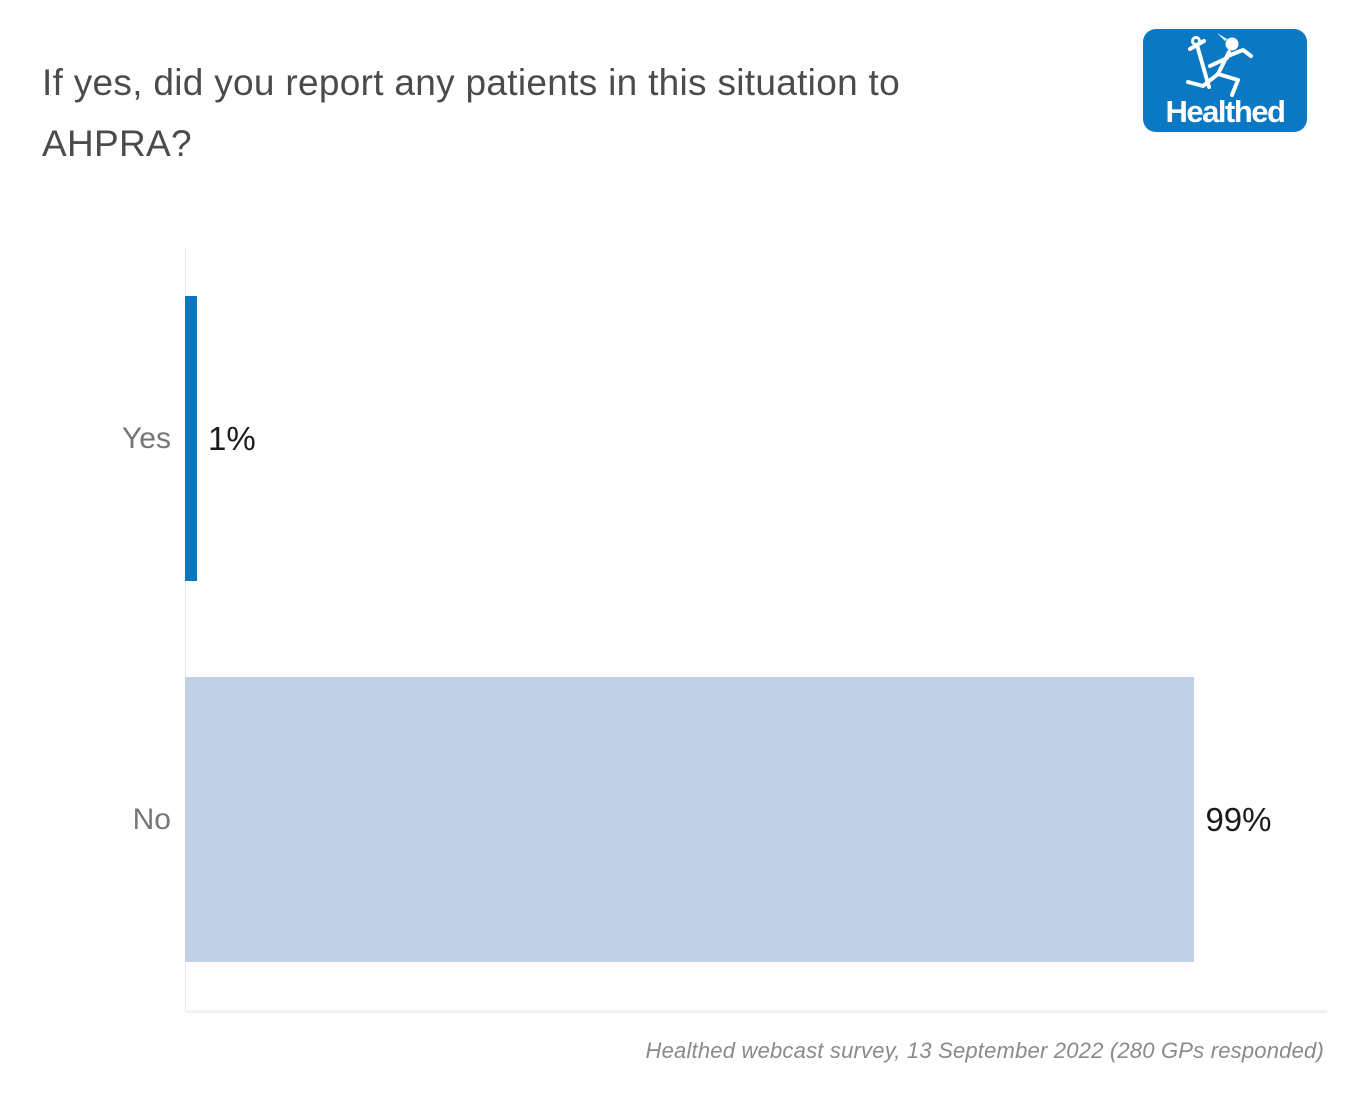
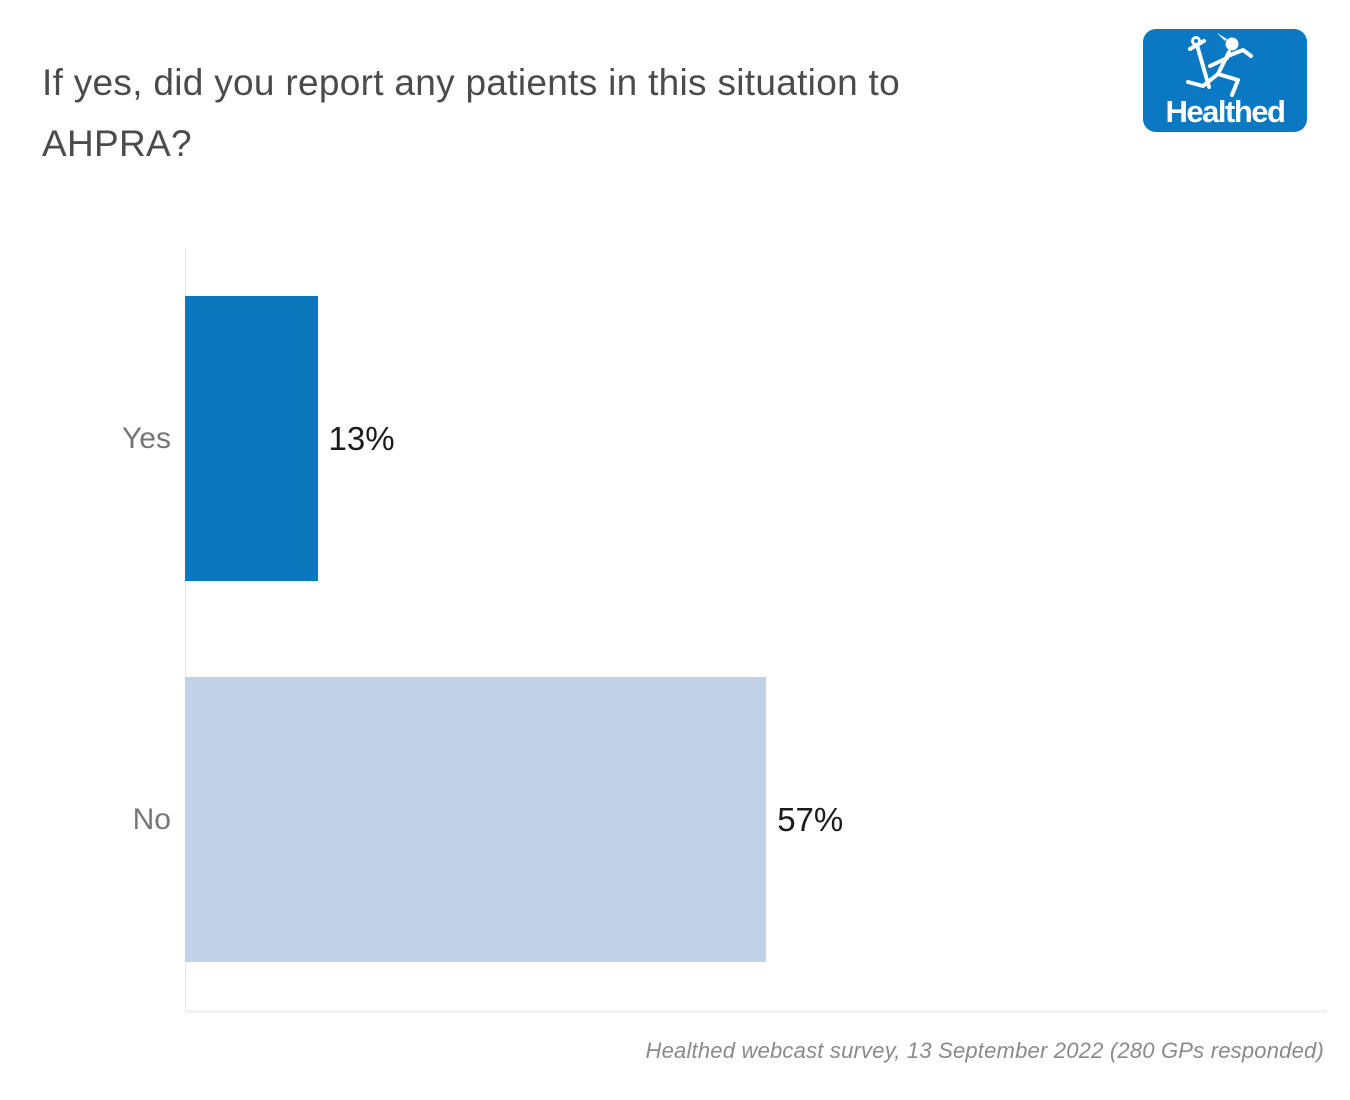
Yes: 1% -> 13%
No: 99% -> 57%
